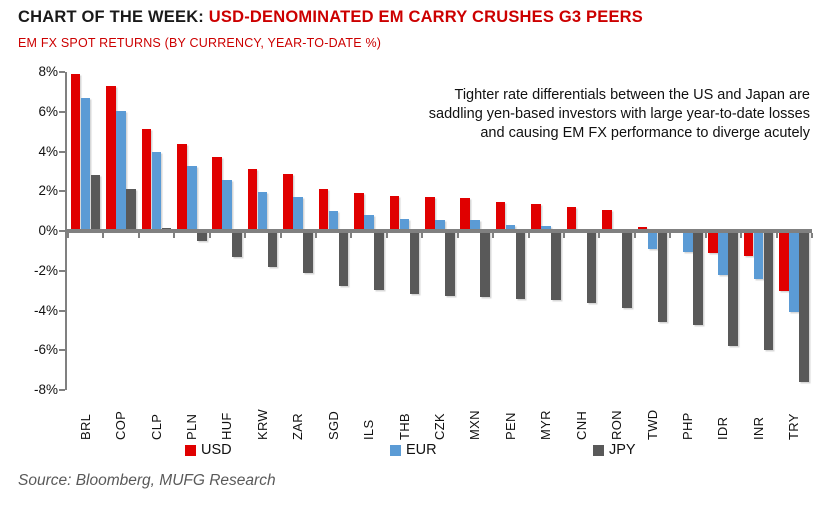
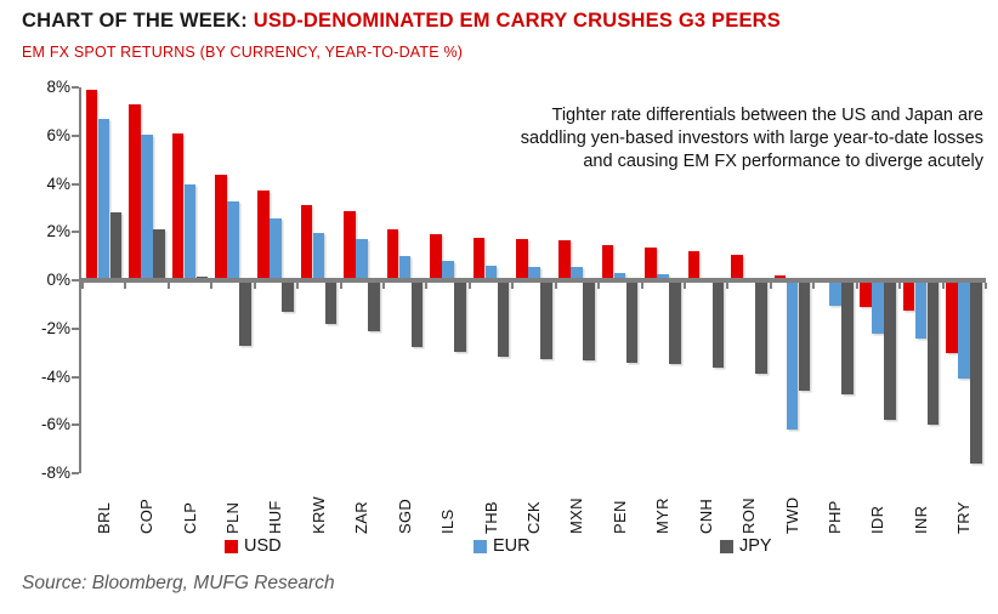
USD/CLP: 5.2% -> 6.1%
JPY/PLN: -0.5% -> -2.7%
EUR/TWD: -0.9% -> -6.2%
